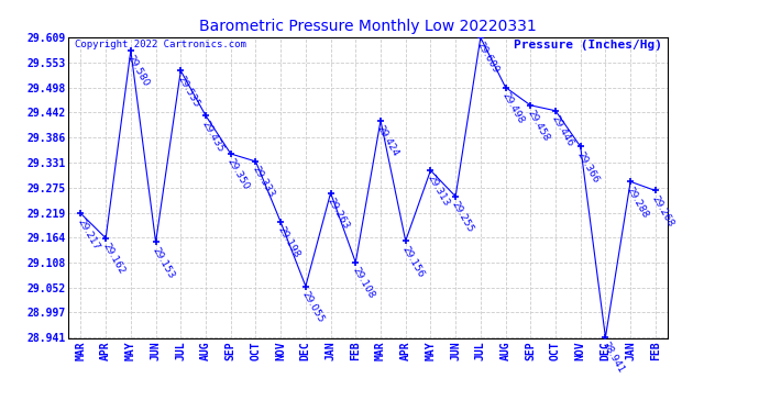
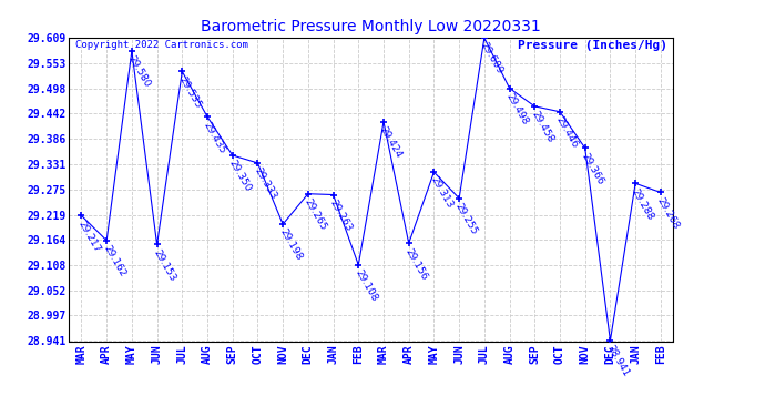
DEC: 29.055 -> 29.265
